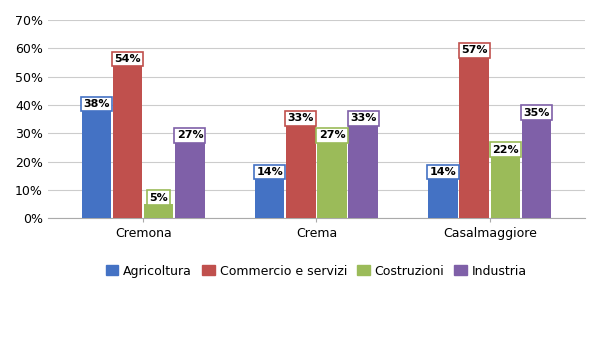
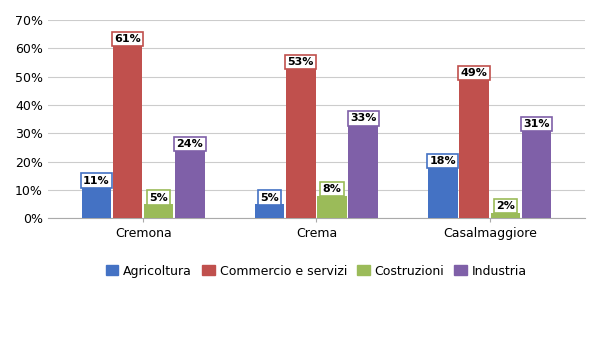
Agricoltura/Cremona: 38% -> 11%
Commercio e servizi/Cremona: 54% -> 61%
Industria/Cremona: 27% -> 24%
Agricoltura/Crema: 14% -> 5%
Commercio e servizi/Crema: 33% -> 53%
Costruzioni/Crema: 27% -> 8%
Agricoltura/Casalmaggiore: 14% -> 18%
Commercio e servizi/Casalmaggiore: 57% -> 49%
Costruzioni/Casalmaggiore: 22% -> 2%
Industria/Casalmaggiore: 35% -> 31%
